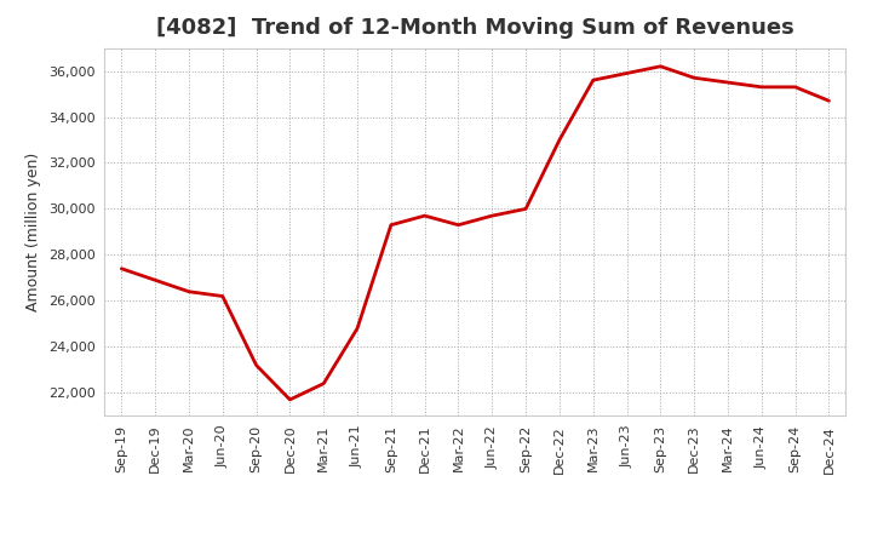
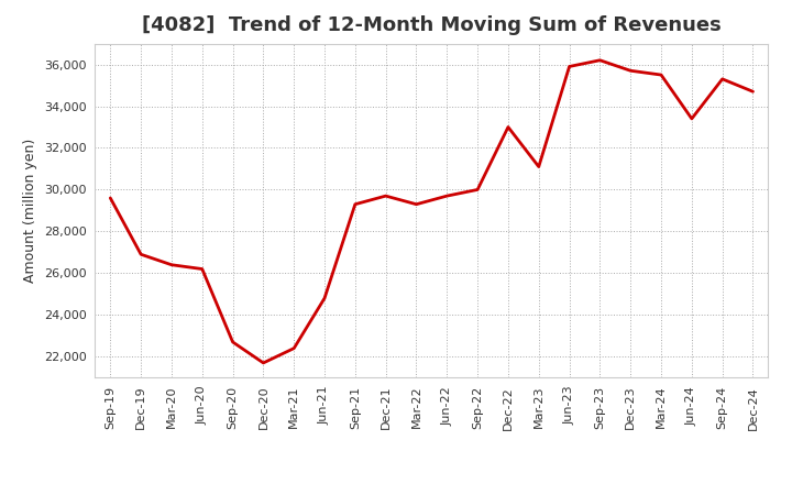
Sep-19: 27,400 -> 29,600
Sep-20: 23,200 -> 22,700
Mar-23: 35,600 -> 31,100
Jun-24: 35,300 -> 33,400
